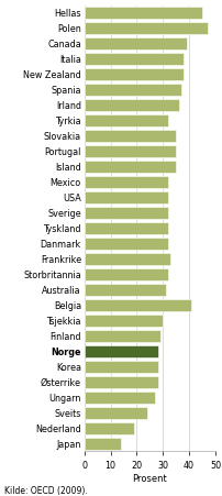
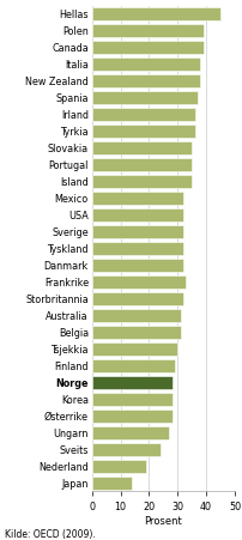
Polen: 47 -> 39
Tyrkia: 32 -> 36
Belgia: 41 -> 31
